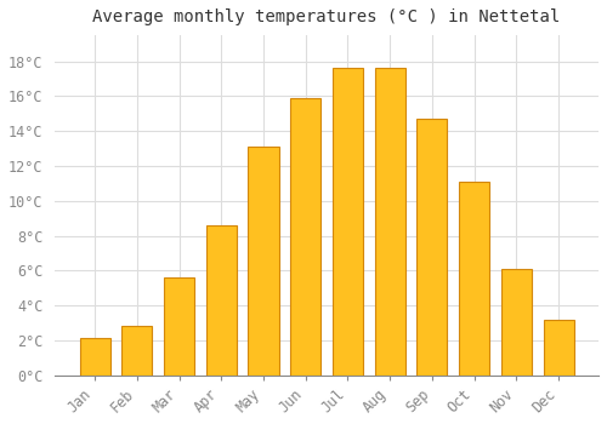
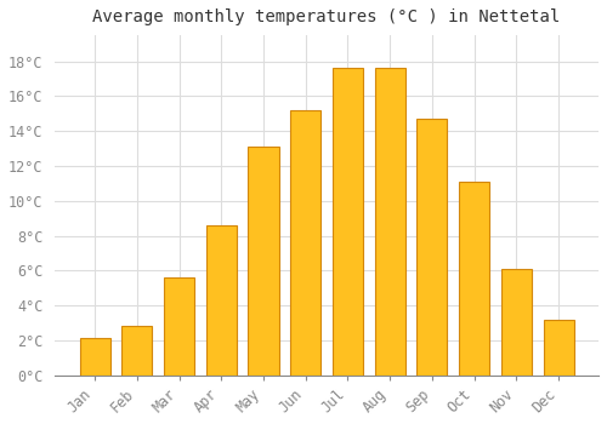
Jun: 15.9°C -> 15.2°C
